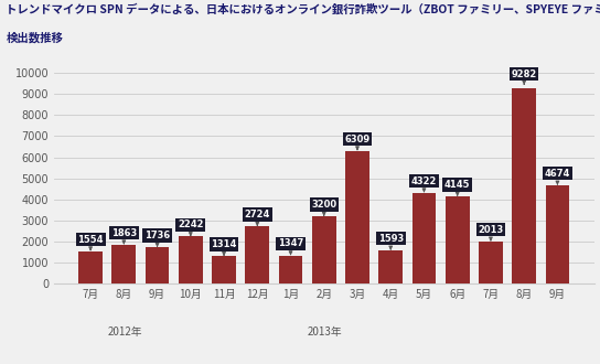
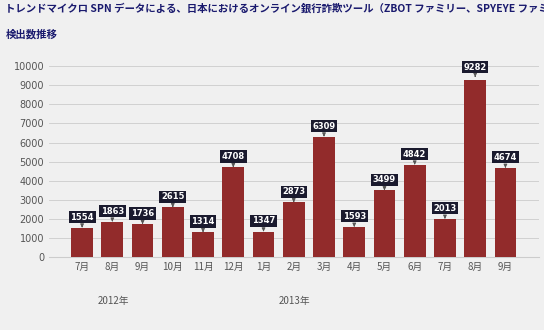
10月: 2242 -> 2615
12月: 2724 -> 4708
2月: 3200 -> 2873
5月: 4322 -> 3499
6月: 4145 -> 4842
